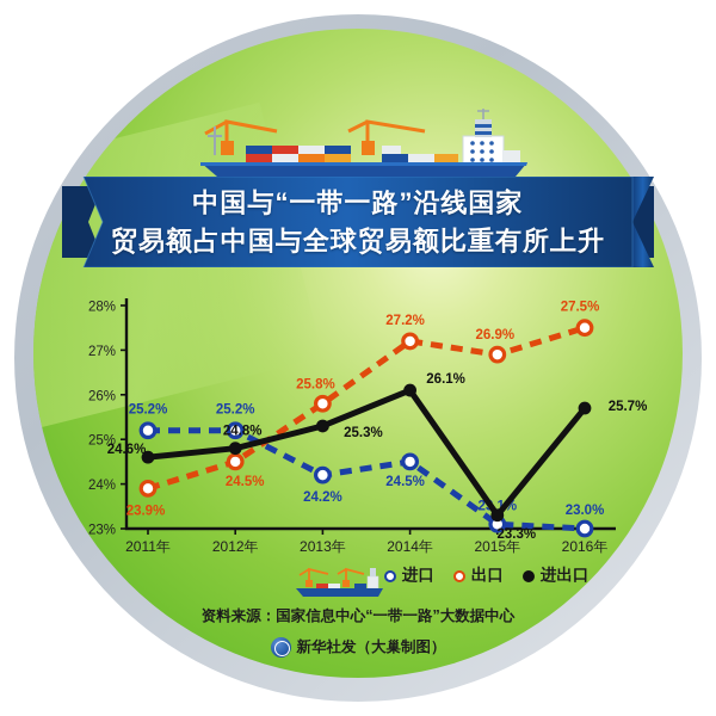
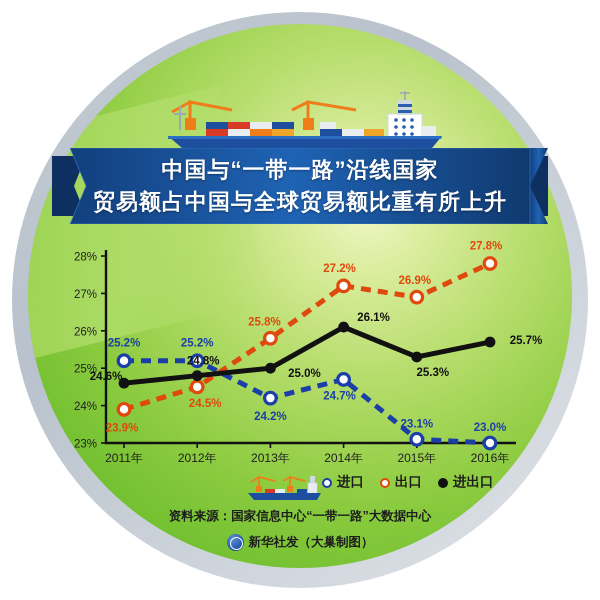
进出口/2013年: 25.3% -> 25.0%
进口/2014年: 24.5% -> 24.7%
进出口/2015年: 23.3% -> 25.3%
出口/2016年: 27.5% -> 27.8%
